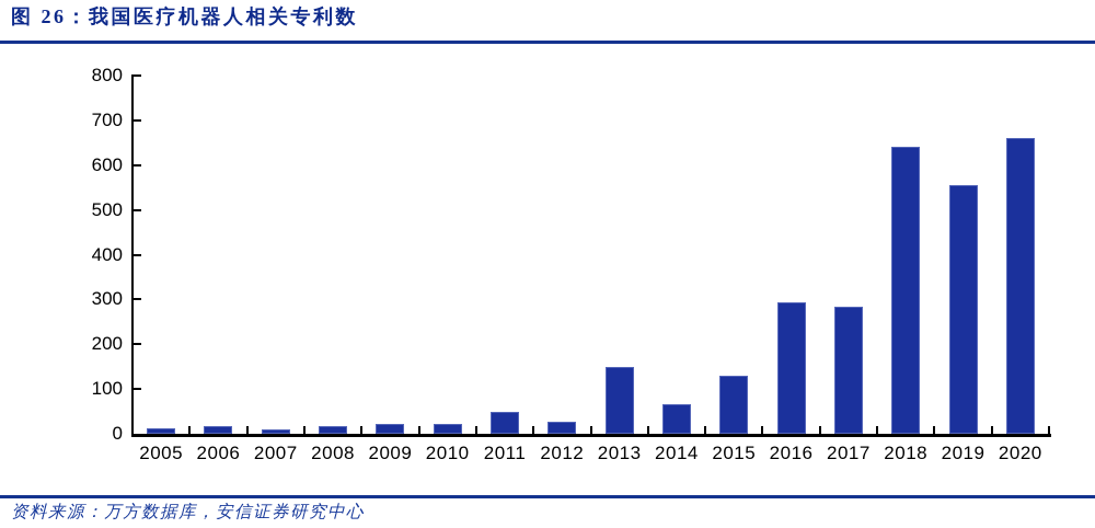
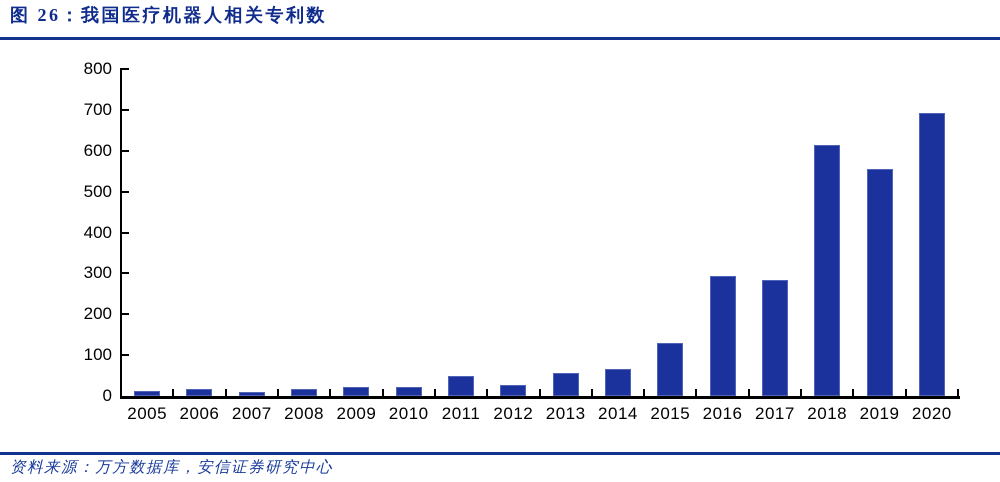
2013: 150 -> 60
2018: 640 -> 620
2020: 660 -> 690
